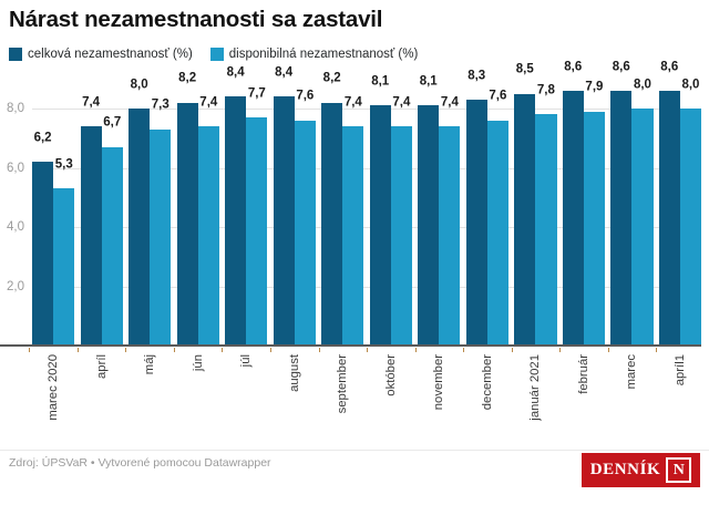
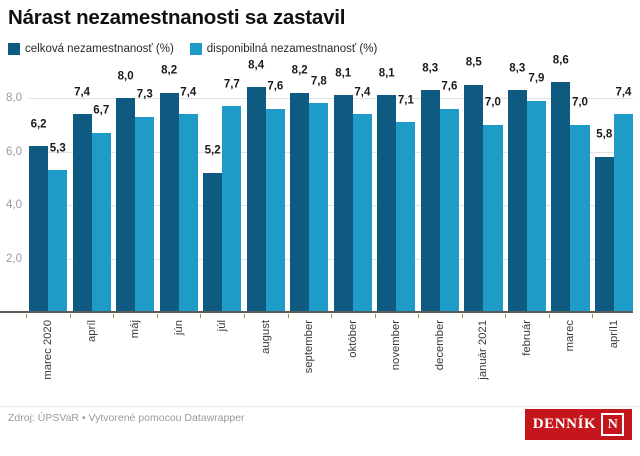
celková nezamestnanosť (%)/júl: 8,4 -> 5,2
disponibilná nezamestnanosť (%)/september: 7,4 -> 7,8
disponibilná nezamestnanosť (%)/november: 7,4 -> 7,1
disponibilná nezamestnanosť (%)/január 2021: 7,8 -> 7,0
celková nezamestnanosť (%)/február: 8,6 -> 8,3
disponibilná nezamestnanosť (%)/marec: 8,0 -> 7,0
celková nezamestnanosť (%)/apríl1: 8,6 -> 5,8
disponibilná nezamestnanosť (%)/apríl1: 8,0 -> 7,4
